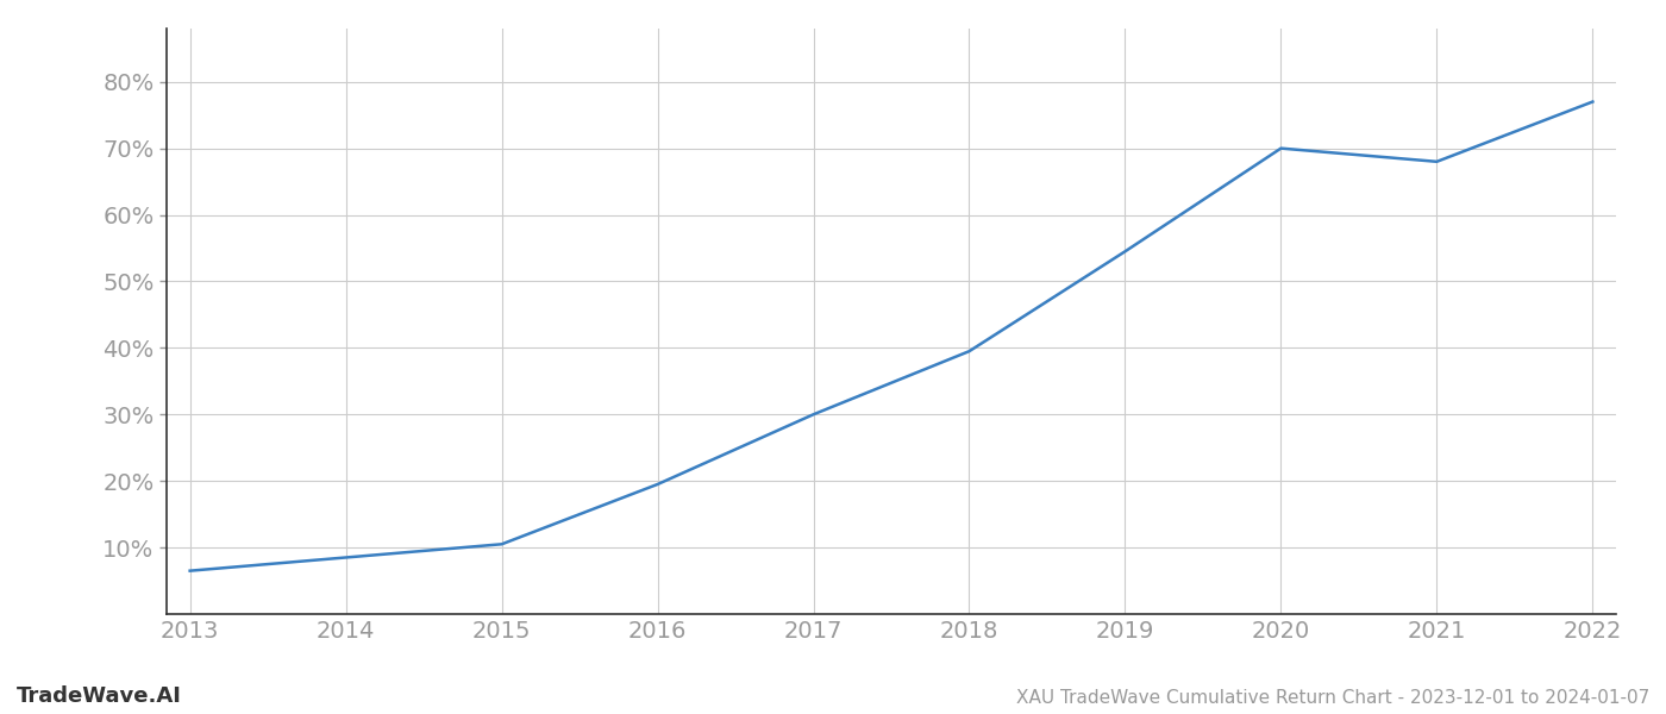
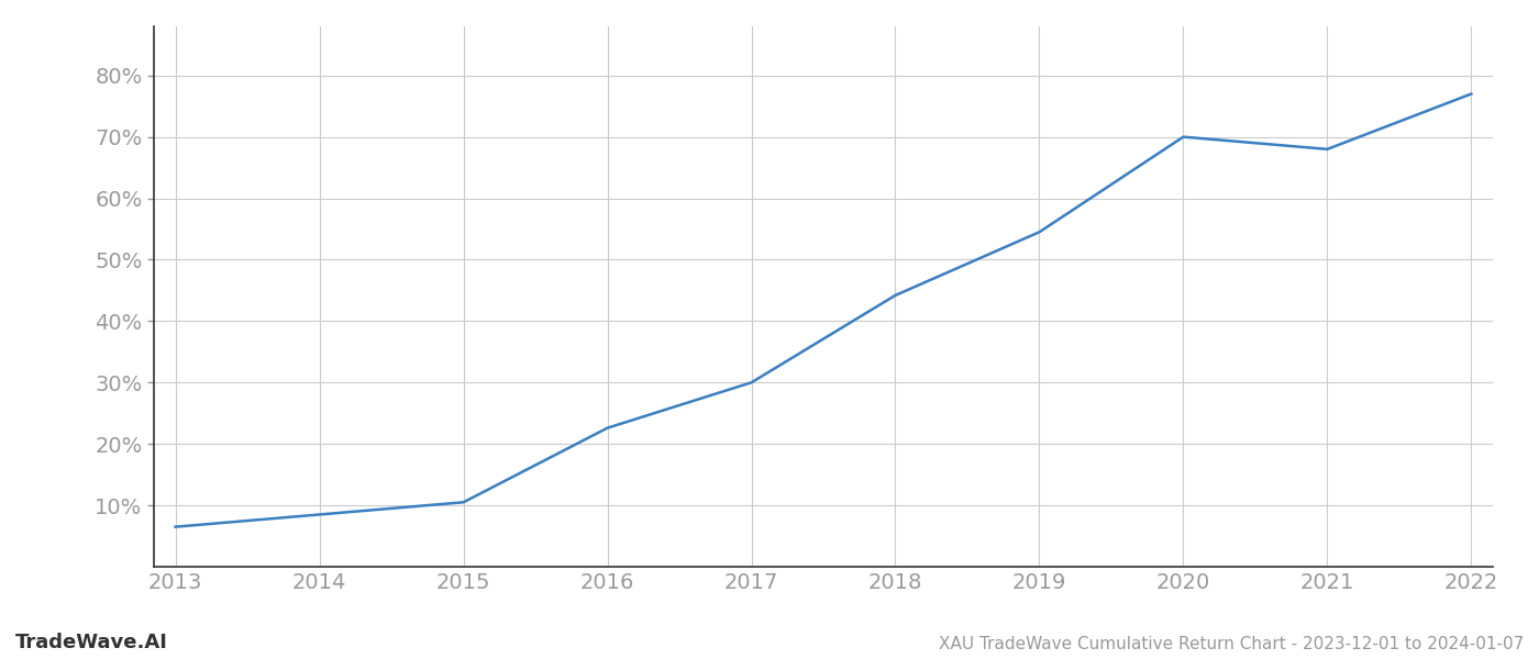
2016: 19.5% -> 22.6%
2018: 39.5% -> 44.2%
